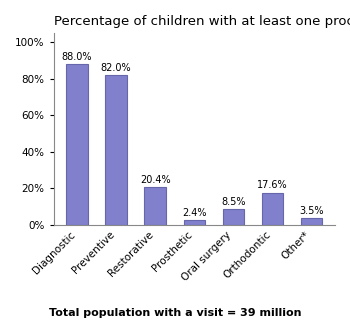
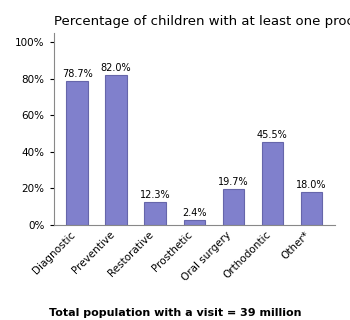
Diagnostic: 88.0% -> 78.7%
Restorative: 20.4% -> 12.3%
Oral surgery: 8.5% -> 19.7%
Orthodontic: 17.6% -> 45.5%
Other*: 3.5% -> 18.0%
